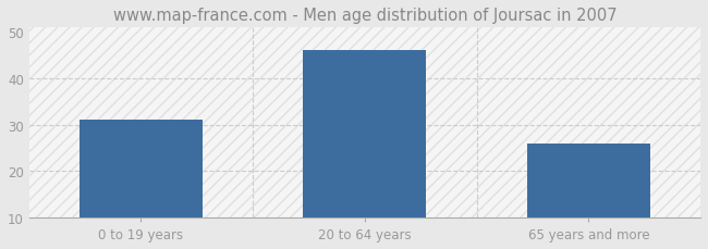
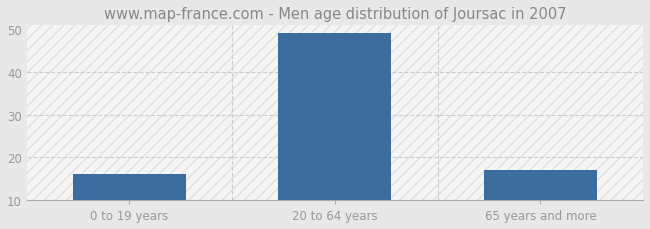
0 to 19 years: 31 -> 16
20 to 64 years: 46 -> 49
65 years and more: 26 -> 17
